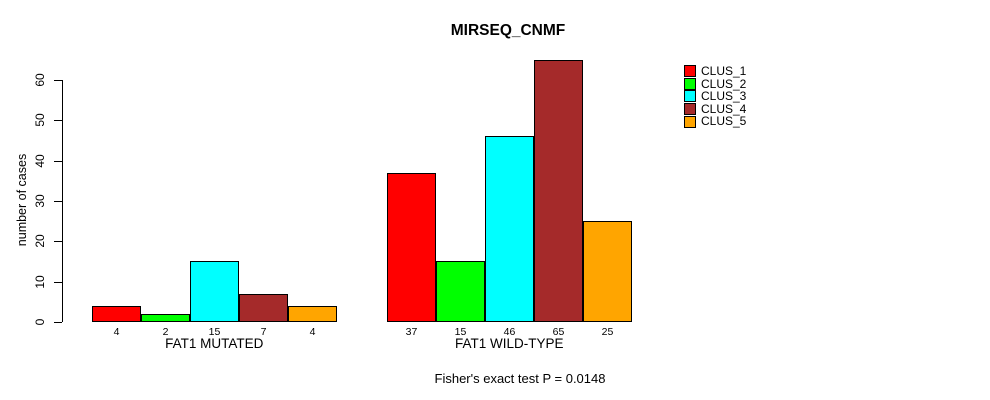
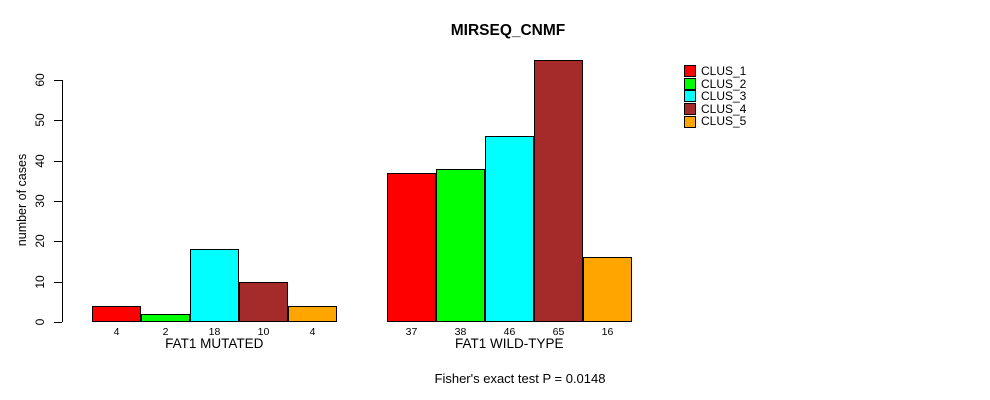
CLUS_3/FAT1 MUTATED: 15 -> 18
CLUS_4/FAT1 MUTATED: 7 -> 10
CLUS_2/FAT1 WILD-TYPE: 15 -> 38
CLUS_5/FAT1 WILD-TYPE: 25 -> 16
